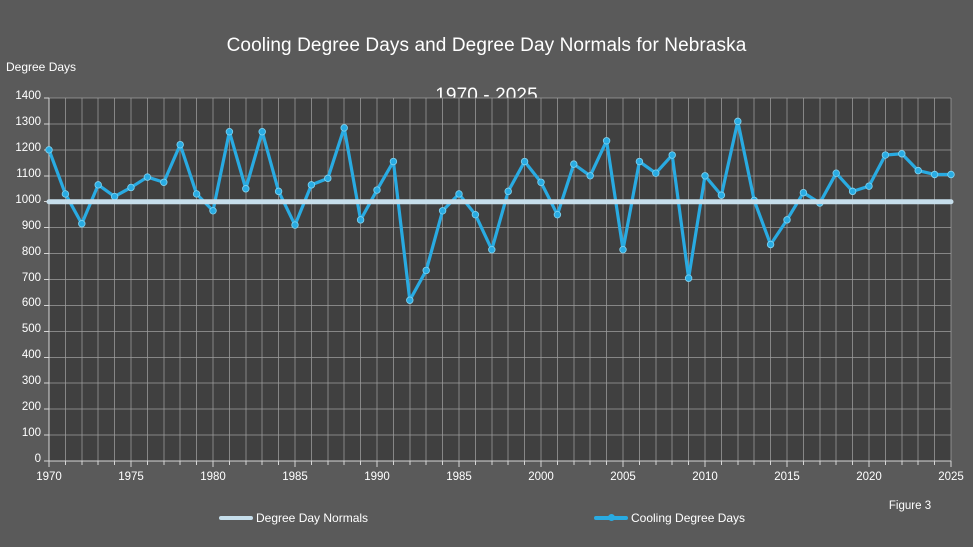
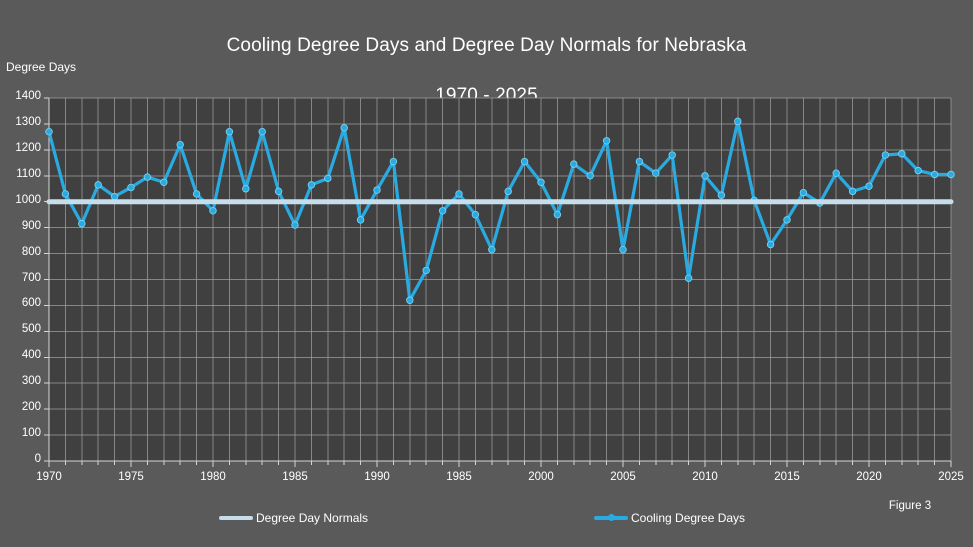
Cooling Degree Days/1970: 1200 -> 1270
